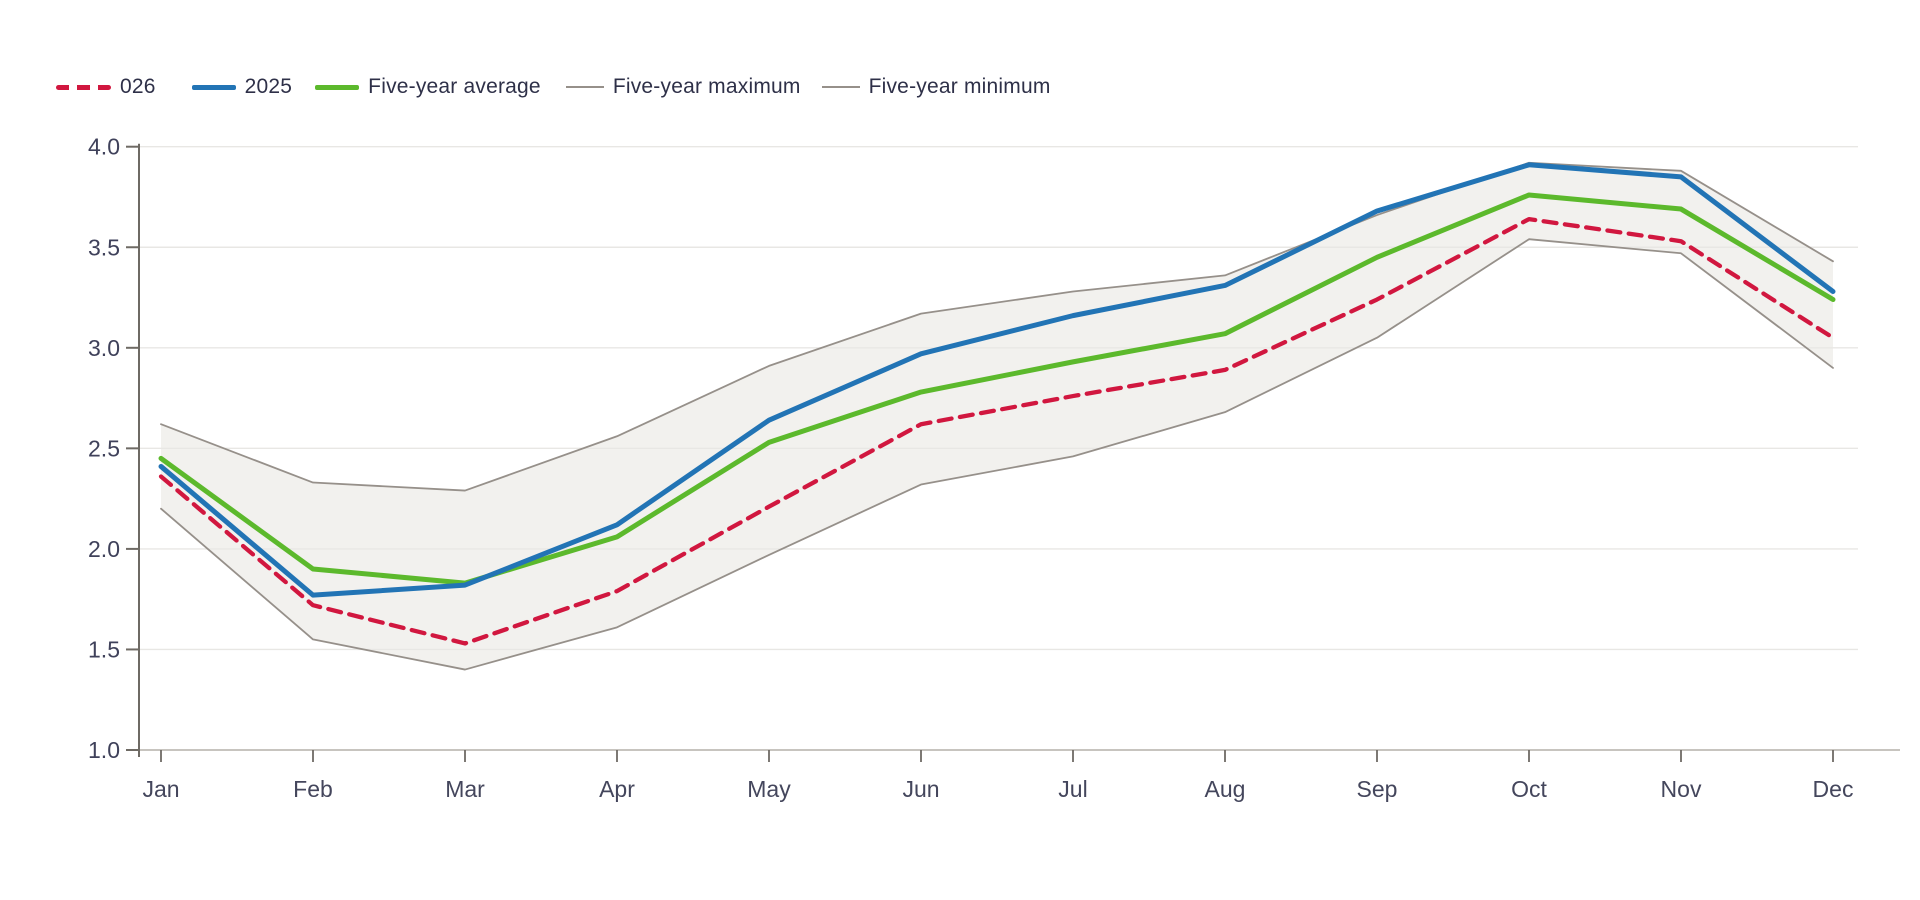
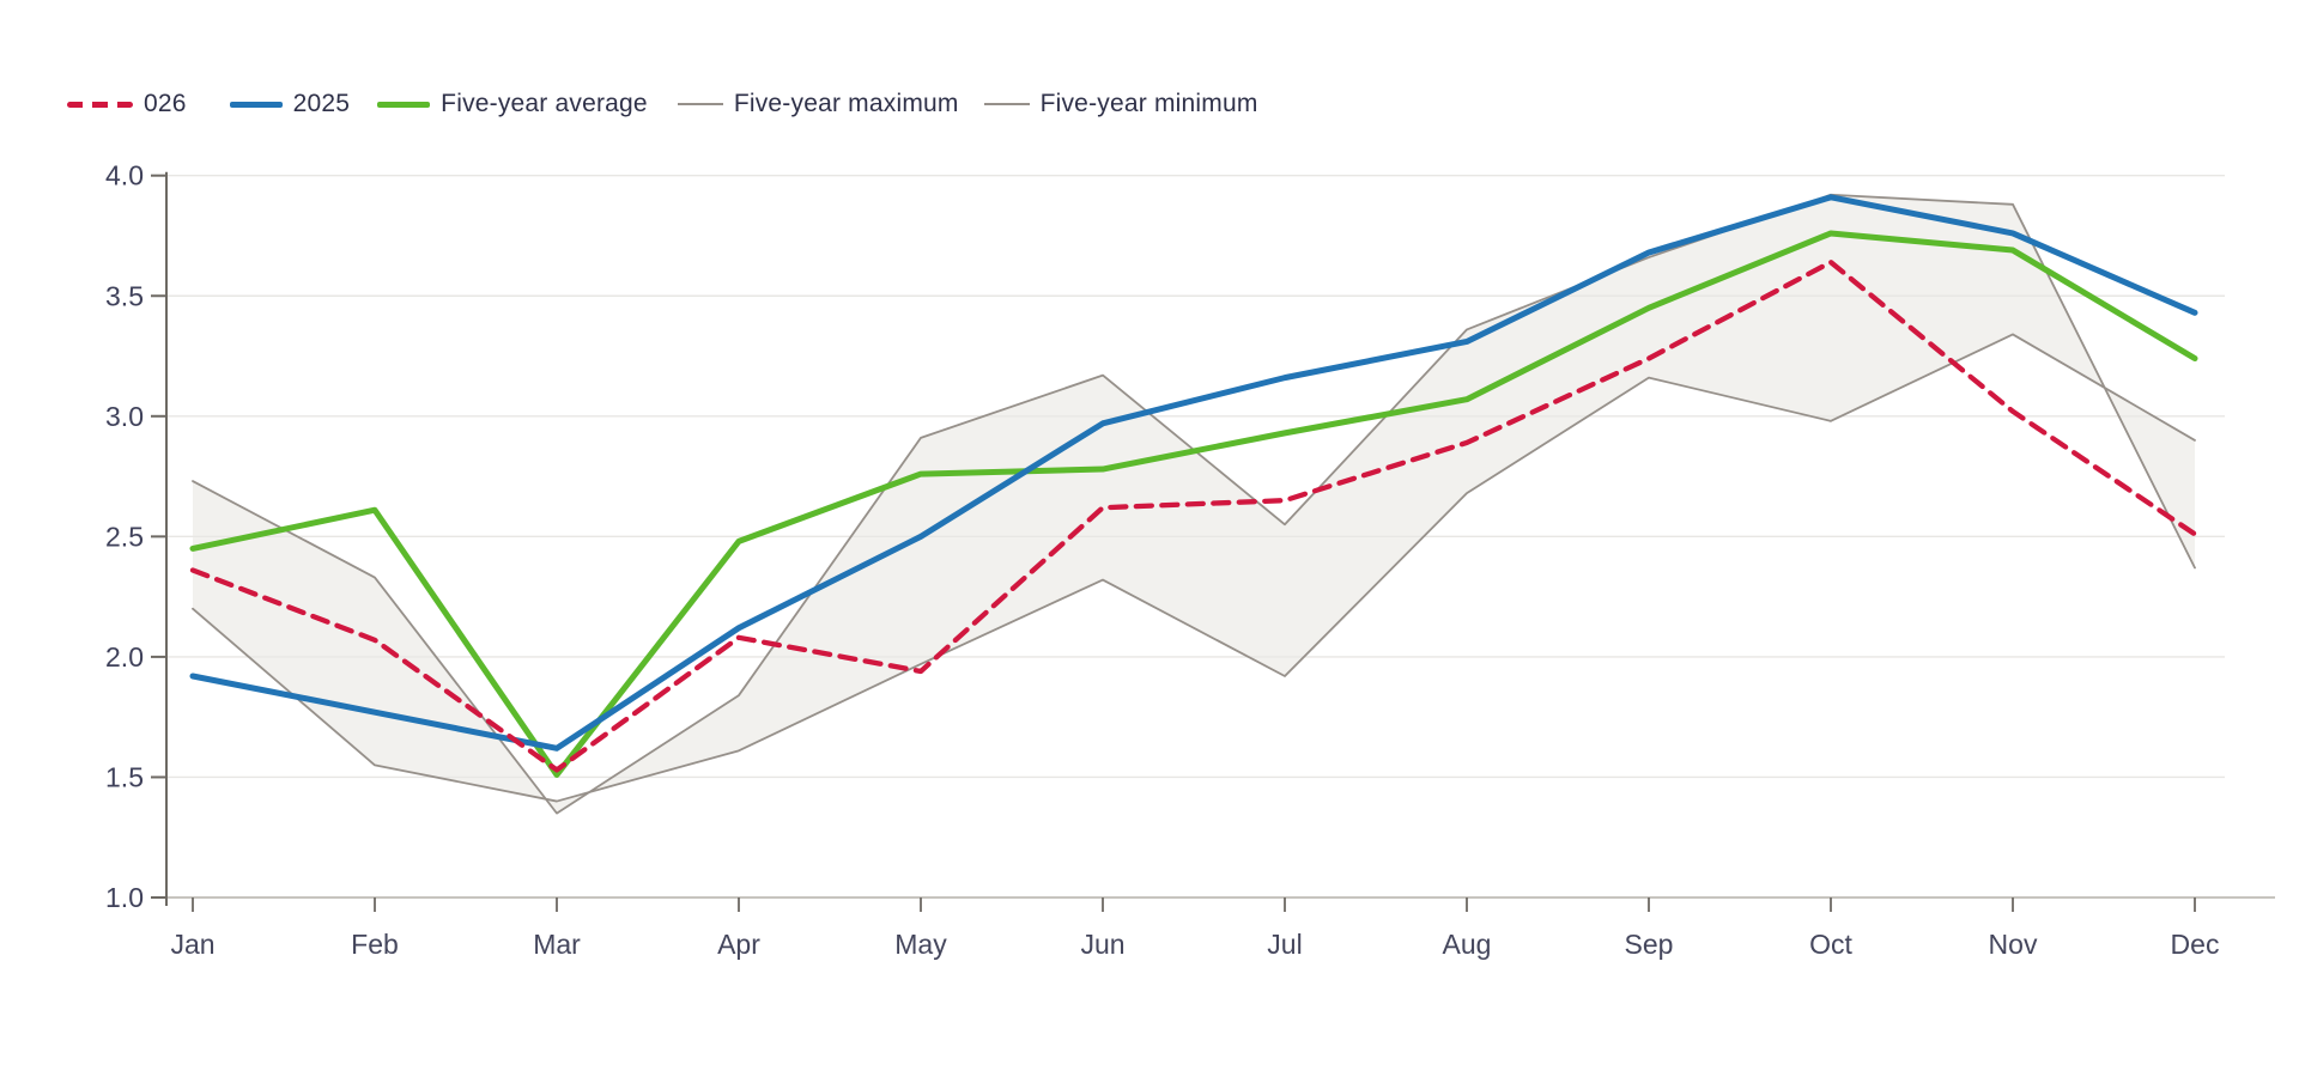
2025/Jan: 2.41 -> 1.92
Five-year maximum/Jan: 2.62 -> 2.73
026/Feb: 1.72 -> 2.07
Five-year average/Feb: 1.90 -> 2.61
2025/Mar: 1.82 -> 1.62
Five-year average/Mar: 1.83 -> 1.51
Five-year maximum/Mar: 2.29 -> 1.35
026/Apr: 1.79 -> 2.08
Five-year average/Apr: 2.06 -> 2.48
Five-year maximum/Apr: 2.56 -> 1.84
026/May: 2.21 -> 1.94
2025/May: 2.64 -> 2.50
Five-year average/May: 2.53 -> 2.76
026/Jul: 2.76 -> 2.65
Five-year maximum/Jul: 3.28 -> 2.55
Five-year minimum/Jul: 2.46 -> 1.92
Five-year minimum/Sep: 3.05 -> 3.16
Five-year minimum/Oct: 3.54 -> 2.98
026/Nov: 3.53 -> 3.02
2025/Nov: 3.85 -> 3.76
Five-year minimum/Nov: 3.47 -> 3.34
026/Dec: 3.05 -> 2.51
2025/Dec: 3.28 -> 3.43
Five-year maximum/Dec: 3.43 -> 2.37
